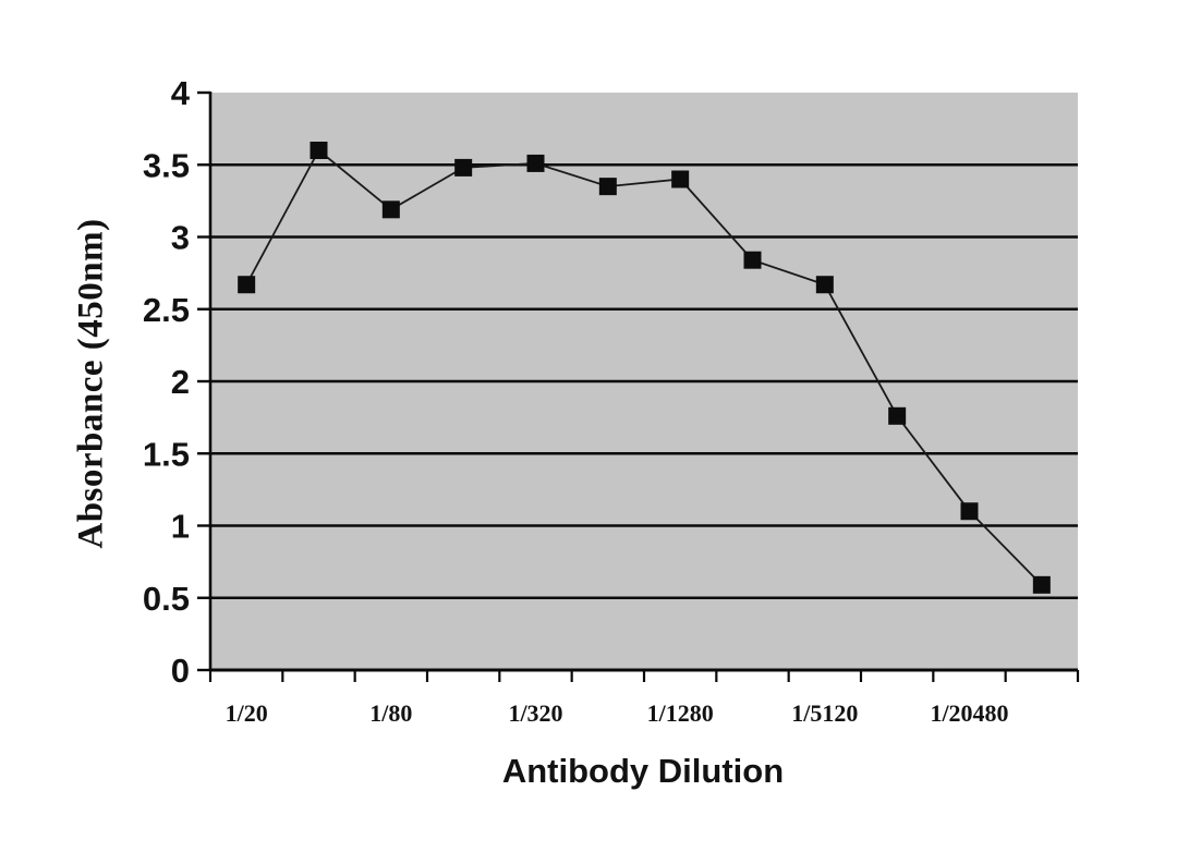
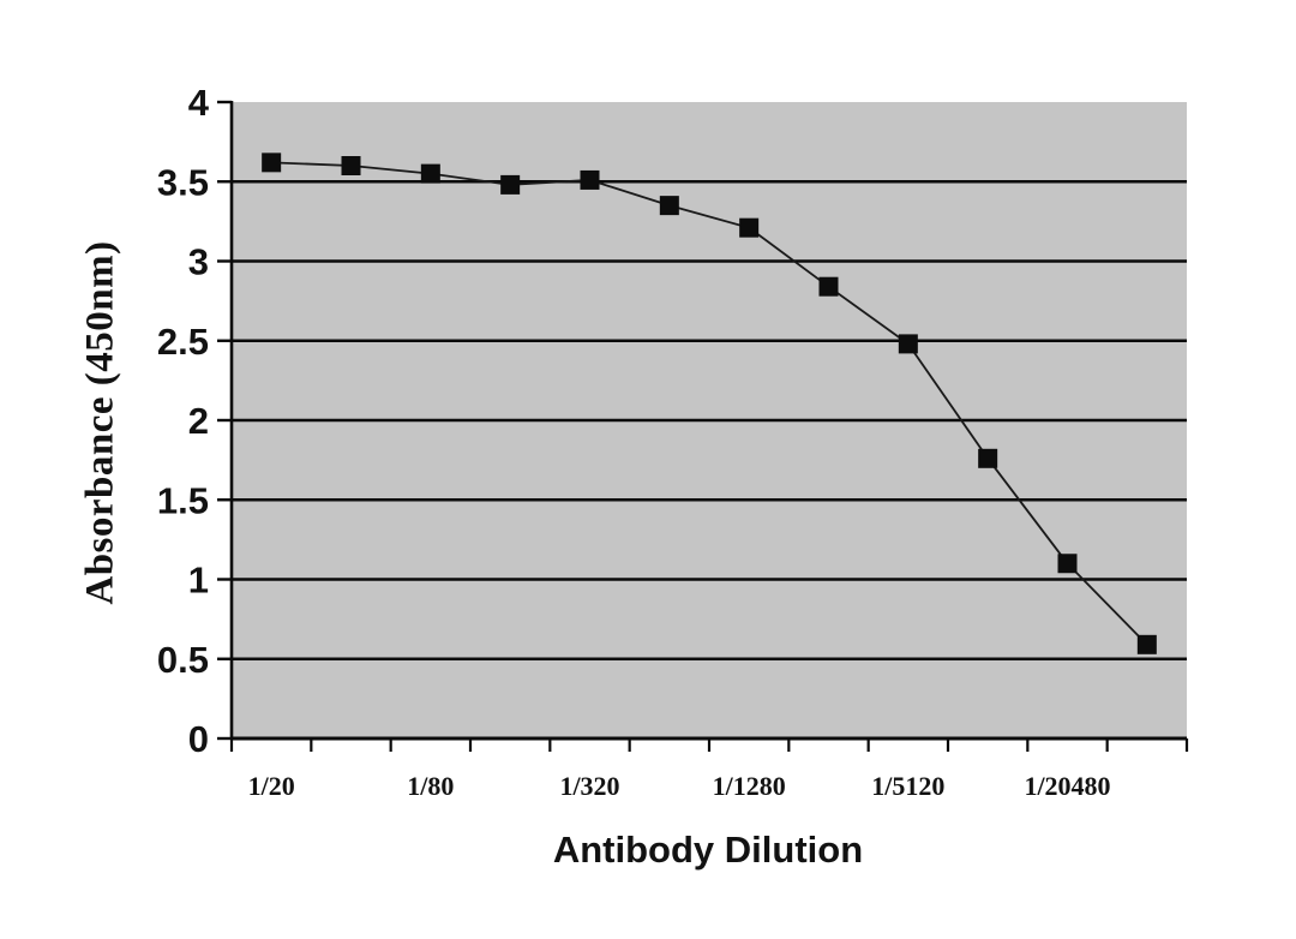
1/20: 2.67 -> 3.62
1/80: 3.19 -> 3.55
1/1280: 3.40 -> 3.21
1/5120: 2.67 -> 2.48
